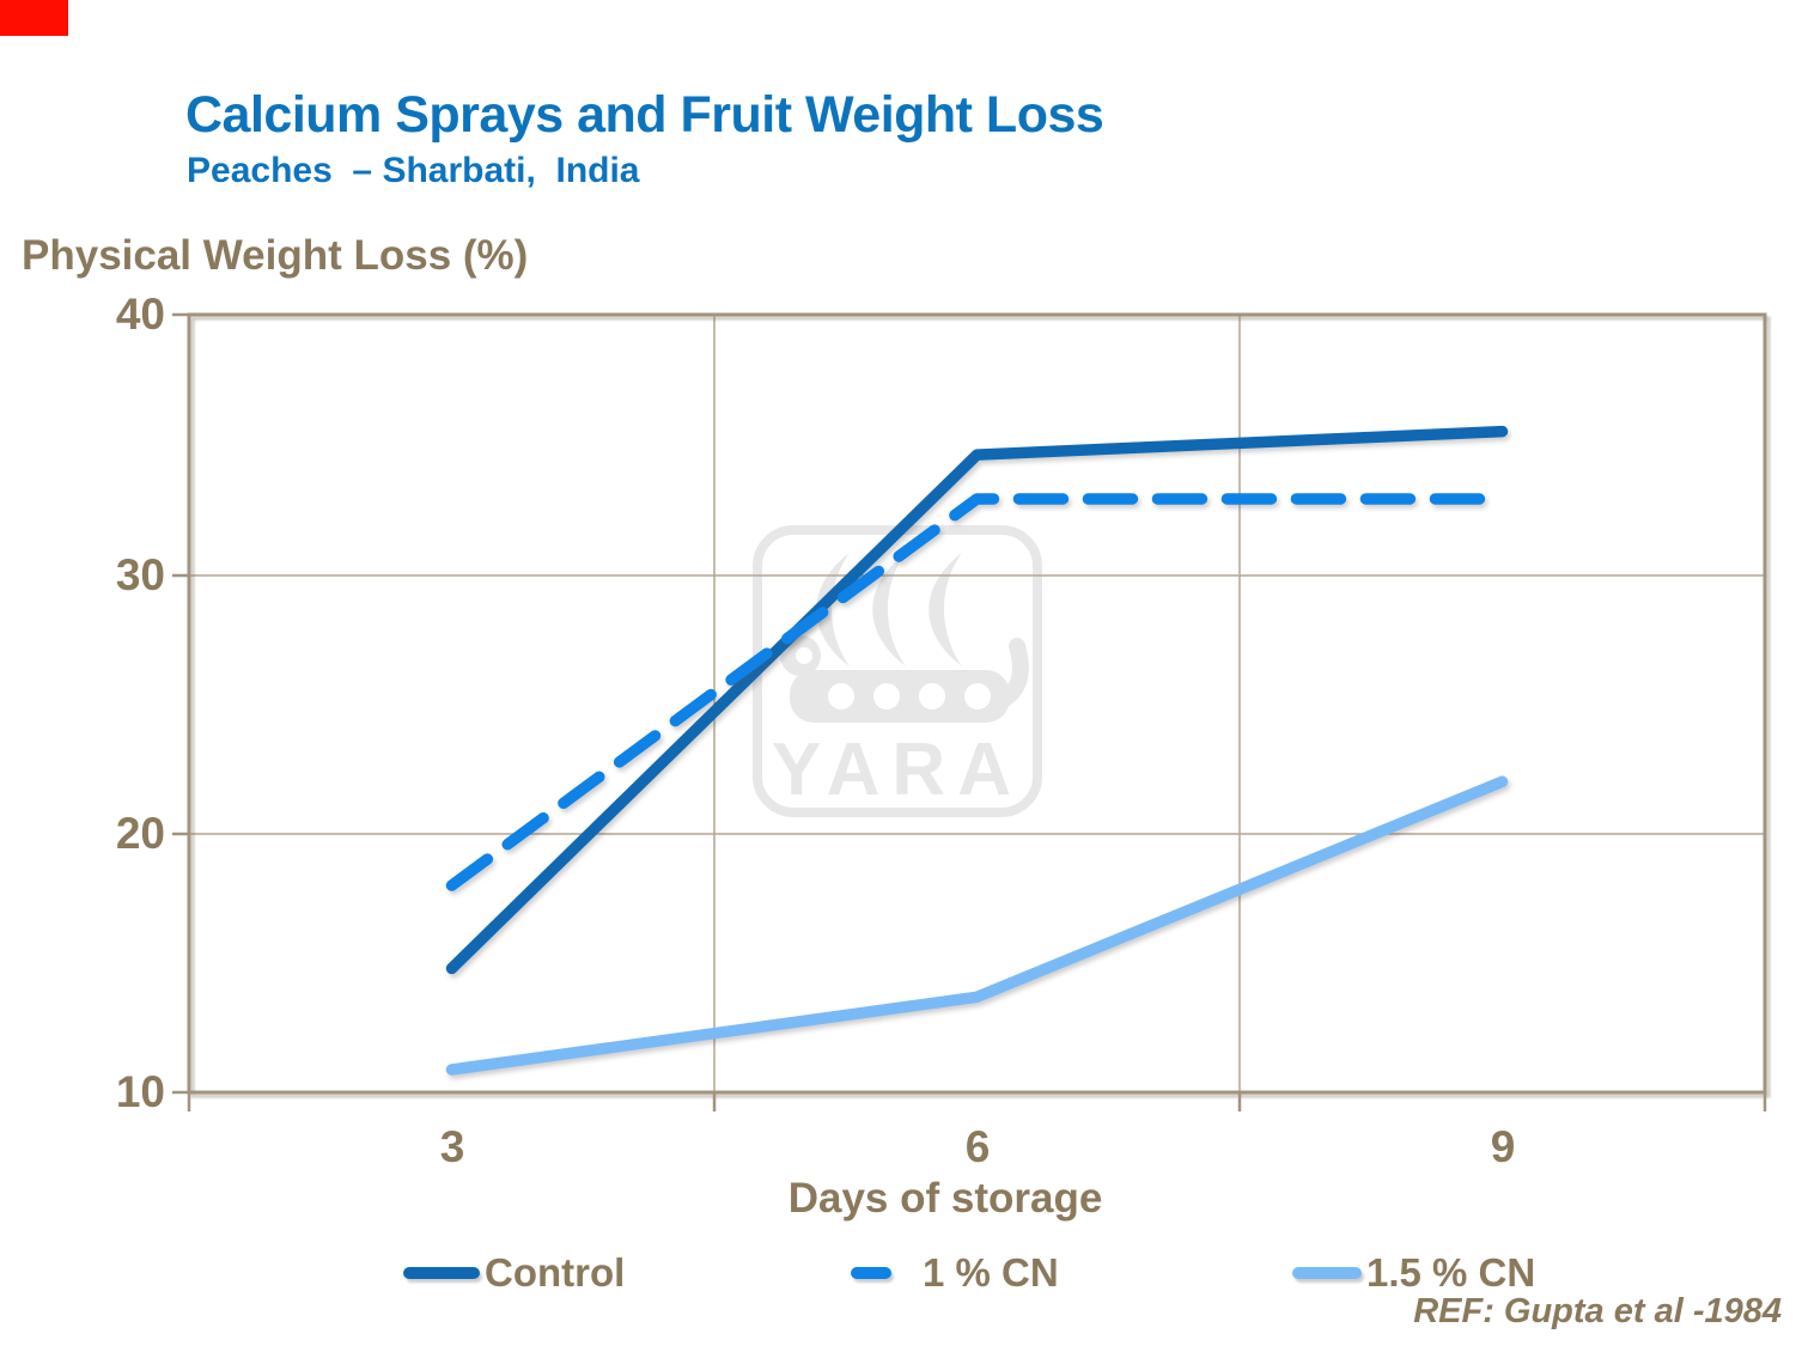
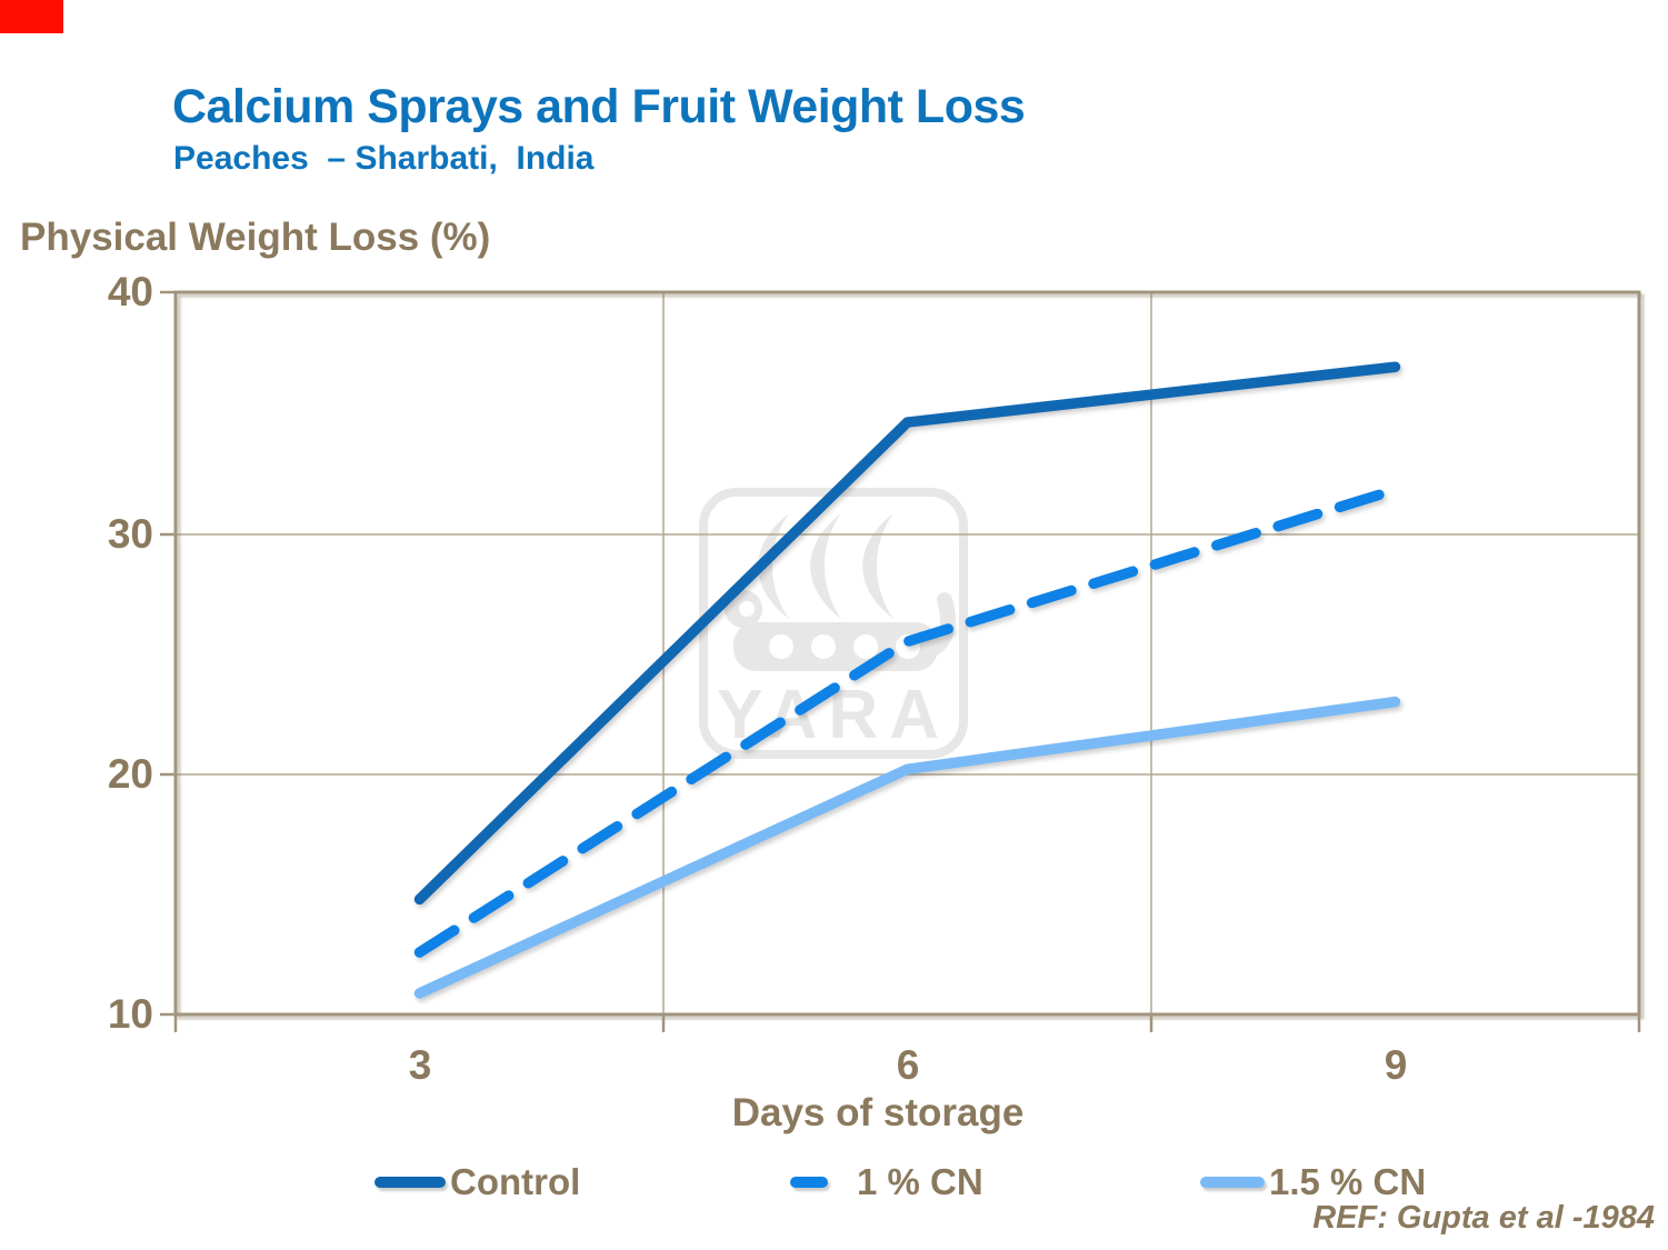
1 % CN/3: 18.0 -> 12.6
1 % CN/6: 32.9 -> 25.5
1.5 % CN/6: 13.7 -> 20.2
Control/9: 35.5 -> 36.9
1 % CN/9: 32.9 -> 31.8
1.5 % CN/9: 22.0 -> 23.0
